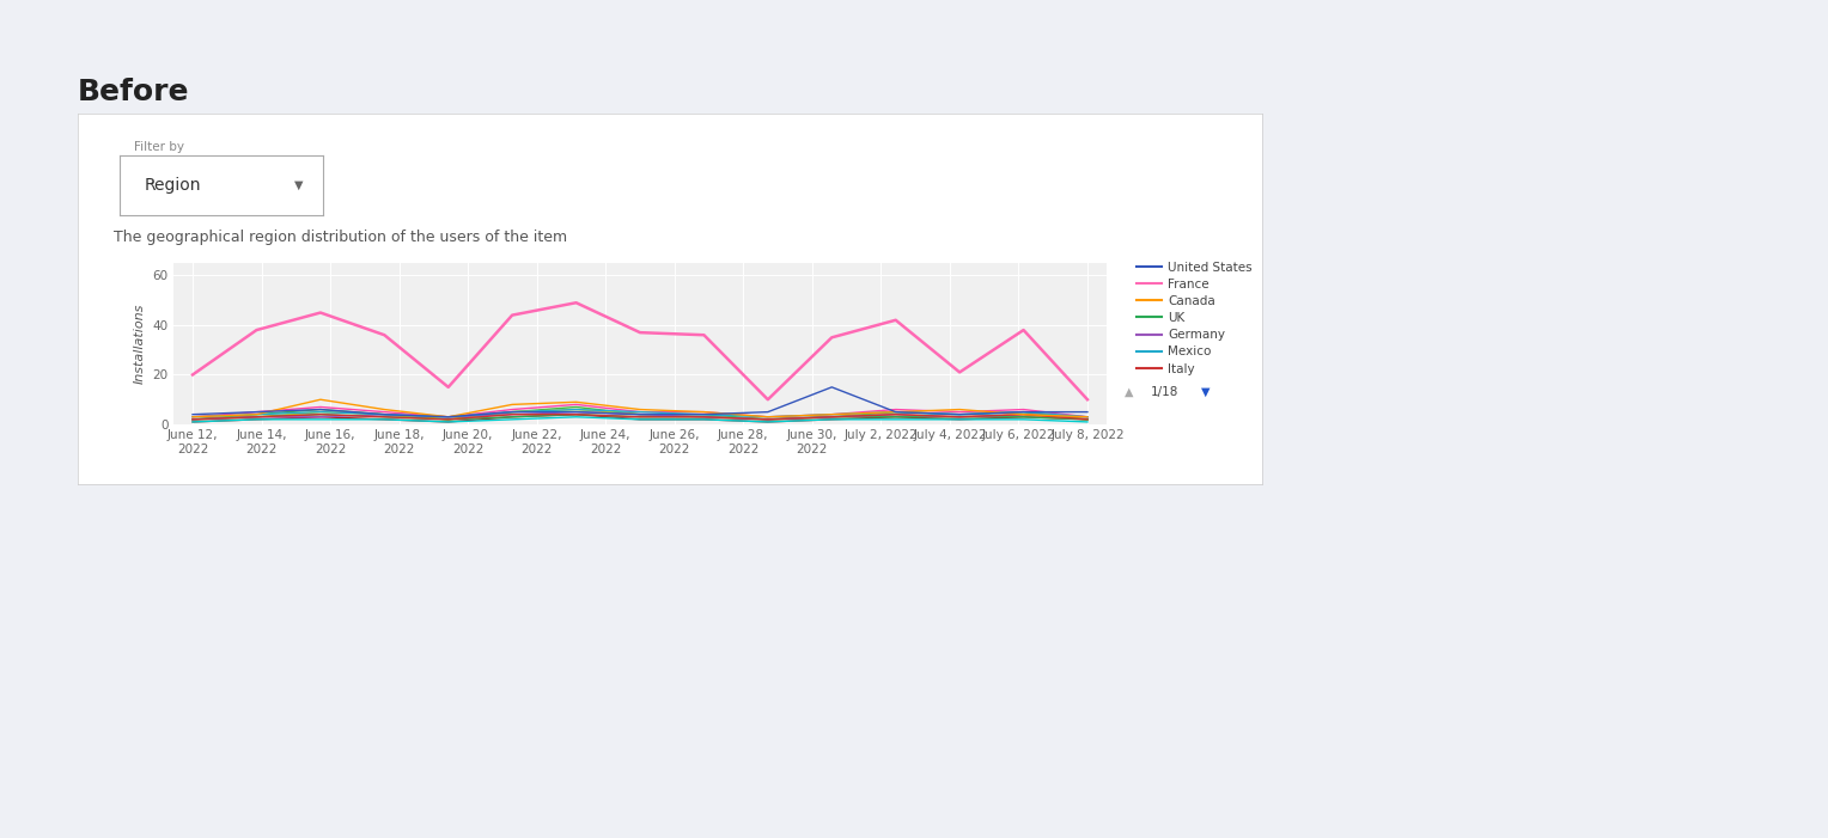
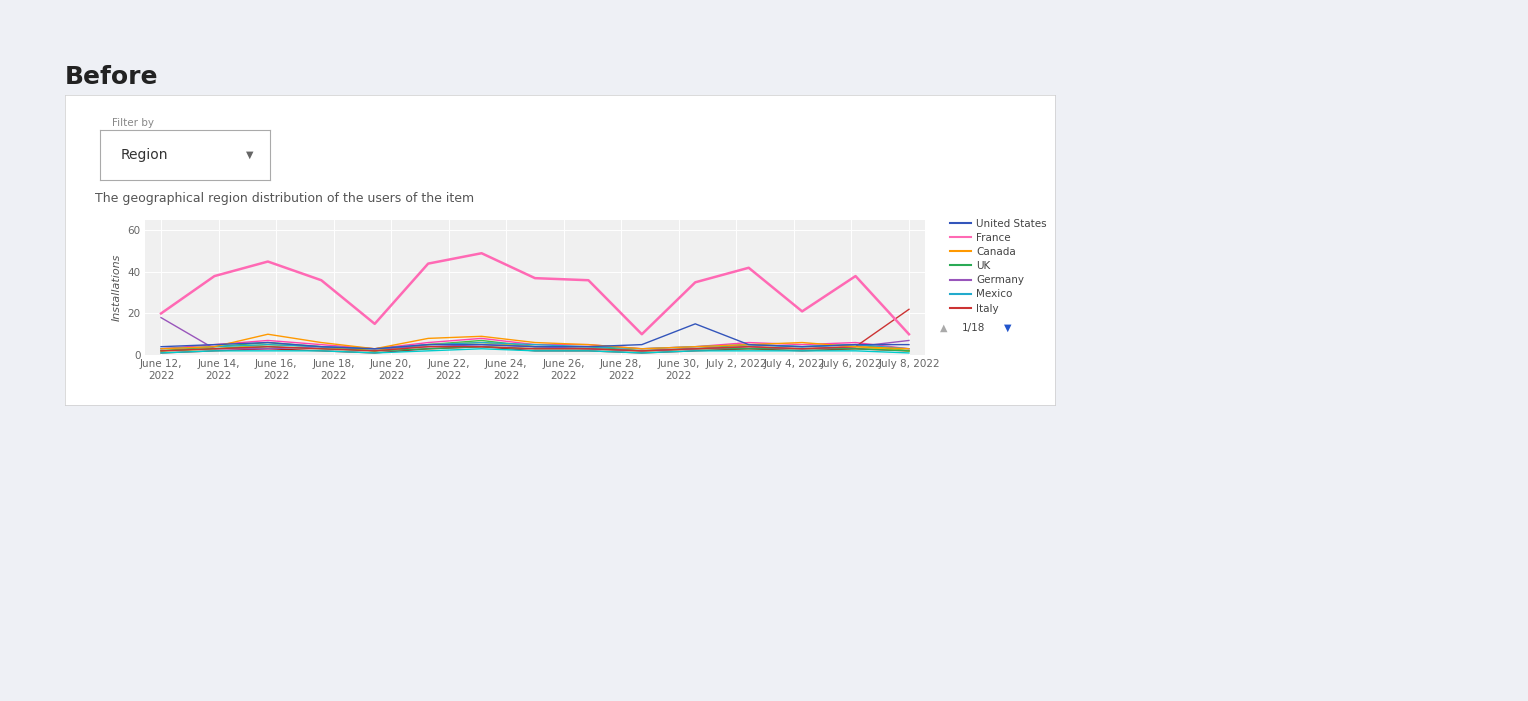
Germany/June 12, 2022: 2 -> 18
Germany/July 8, 2022: 3 -> 7
Italy/July 8, 2022: 2 -> 22
